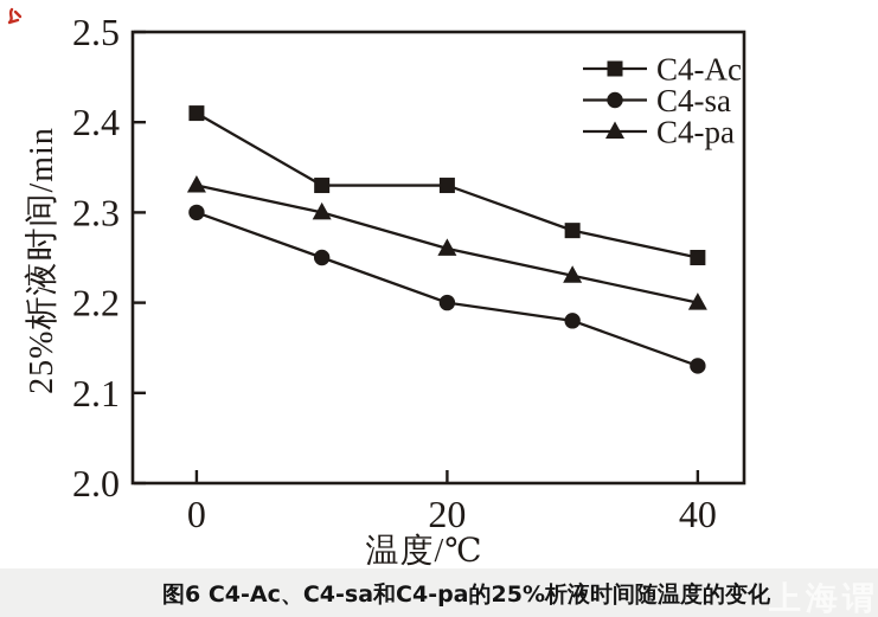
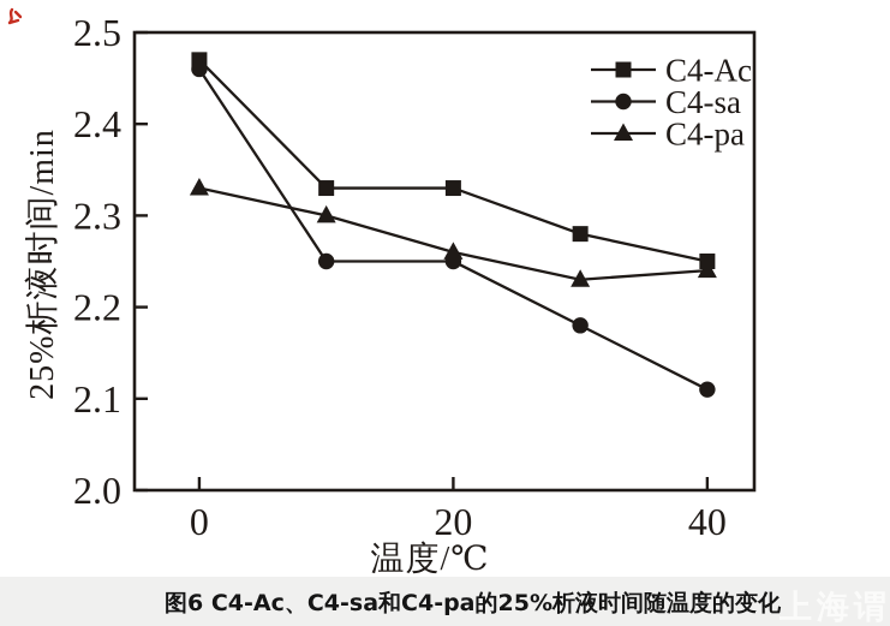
C4-Ac/0: 2.41 -> 2.47
C4-sa/0: 2.30 -> 2.46
C4-sa/20: 2.20 -> 2.25
C4-sa/40: 2.13 -> 2.11
C4-pa/40: 2.20 -> 2.24
